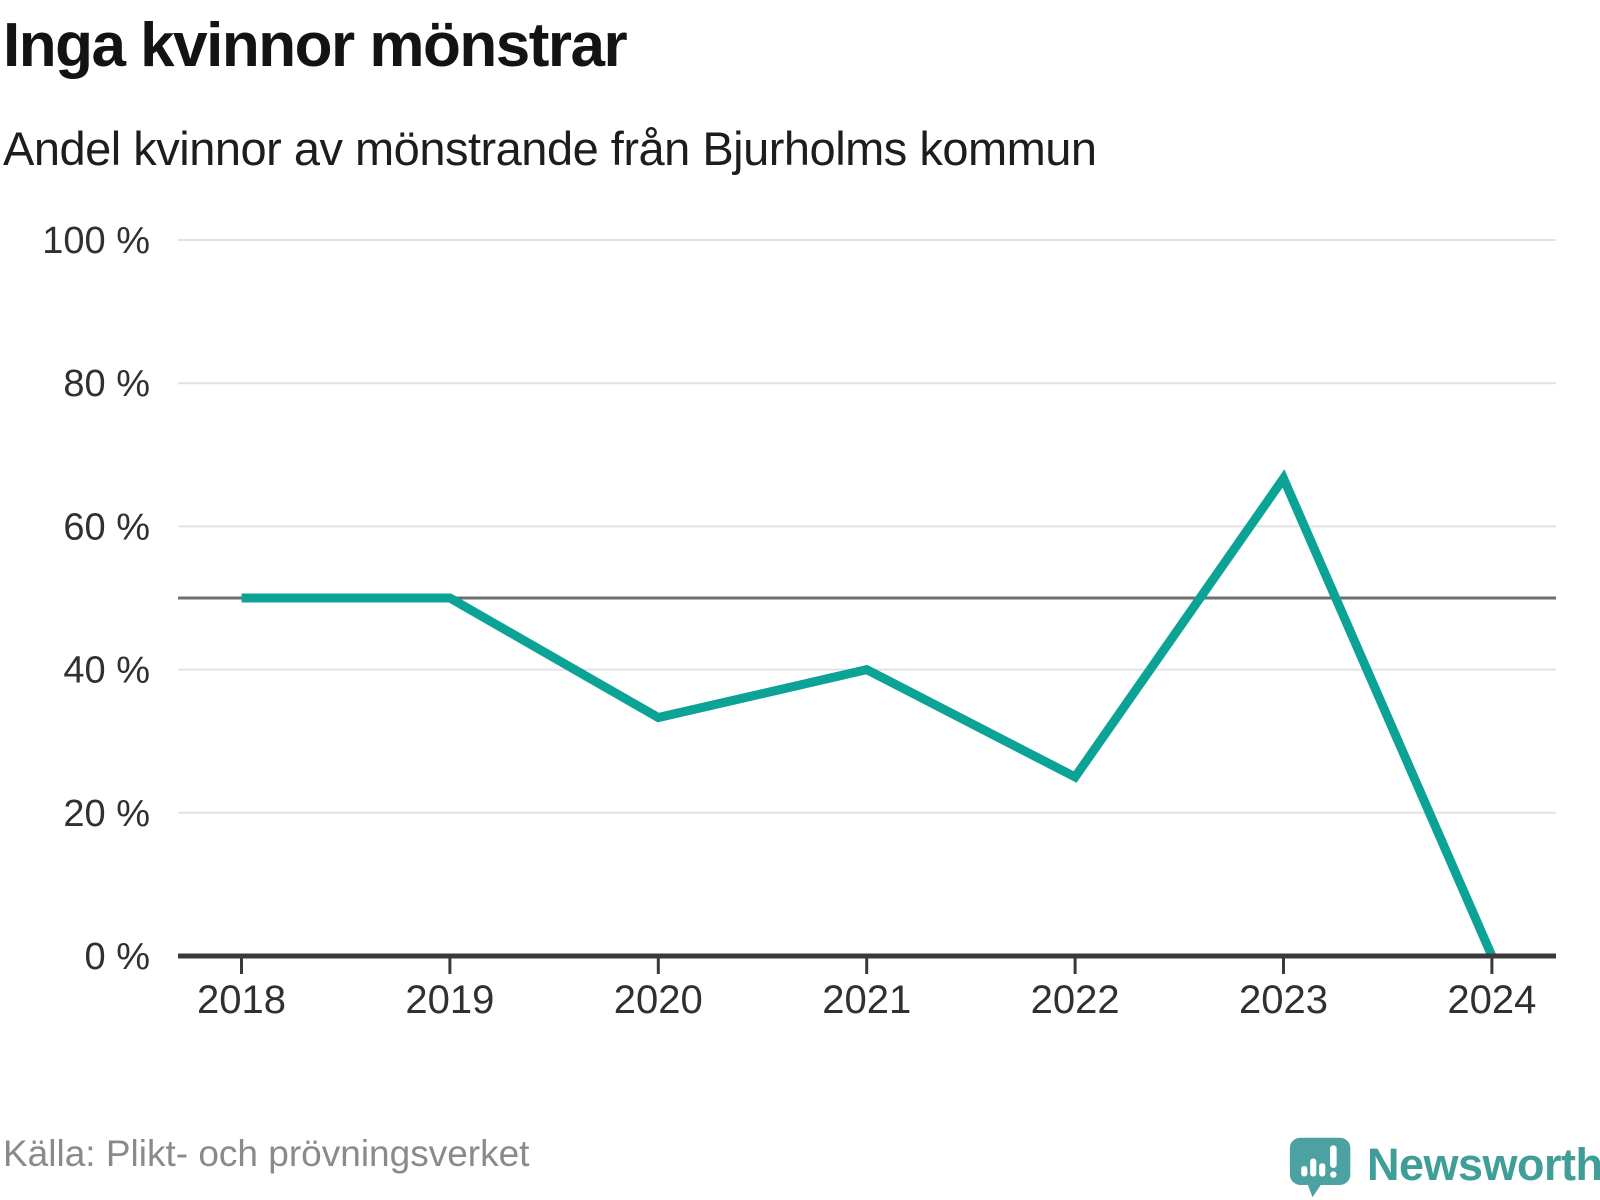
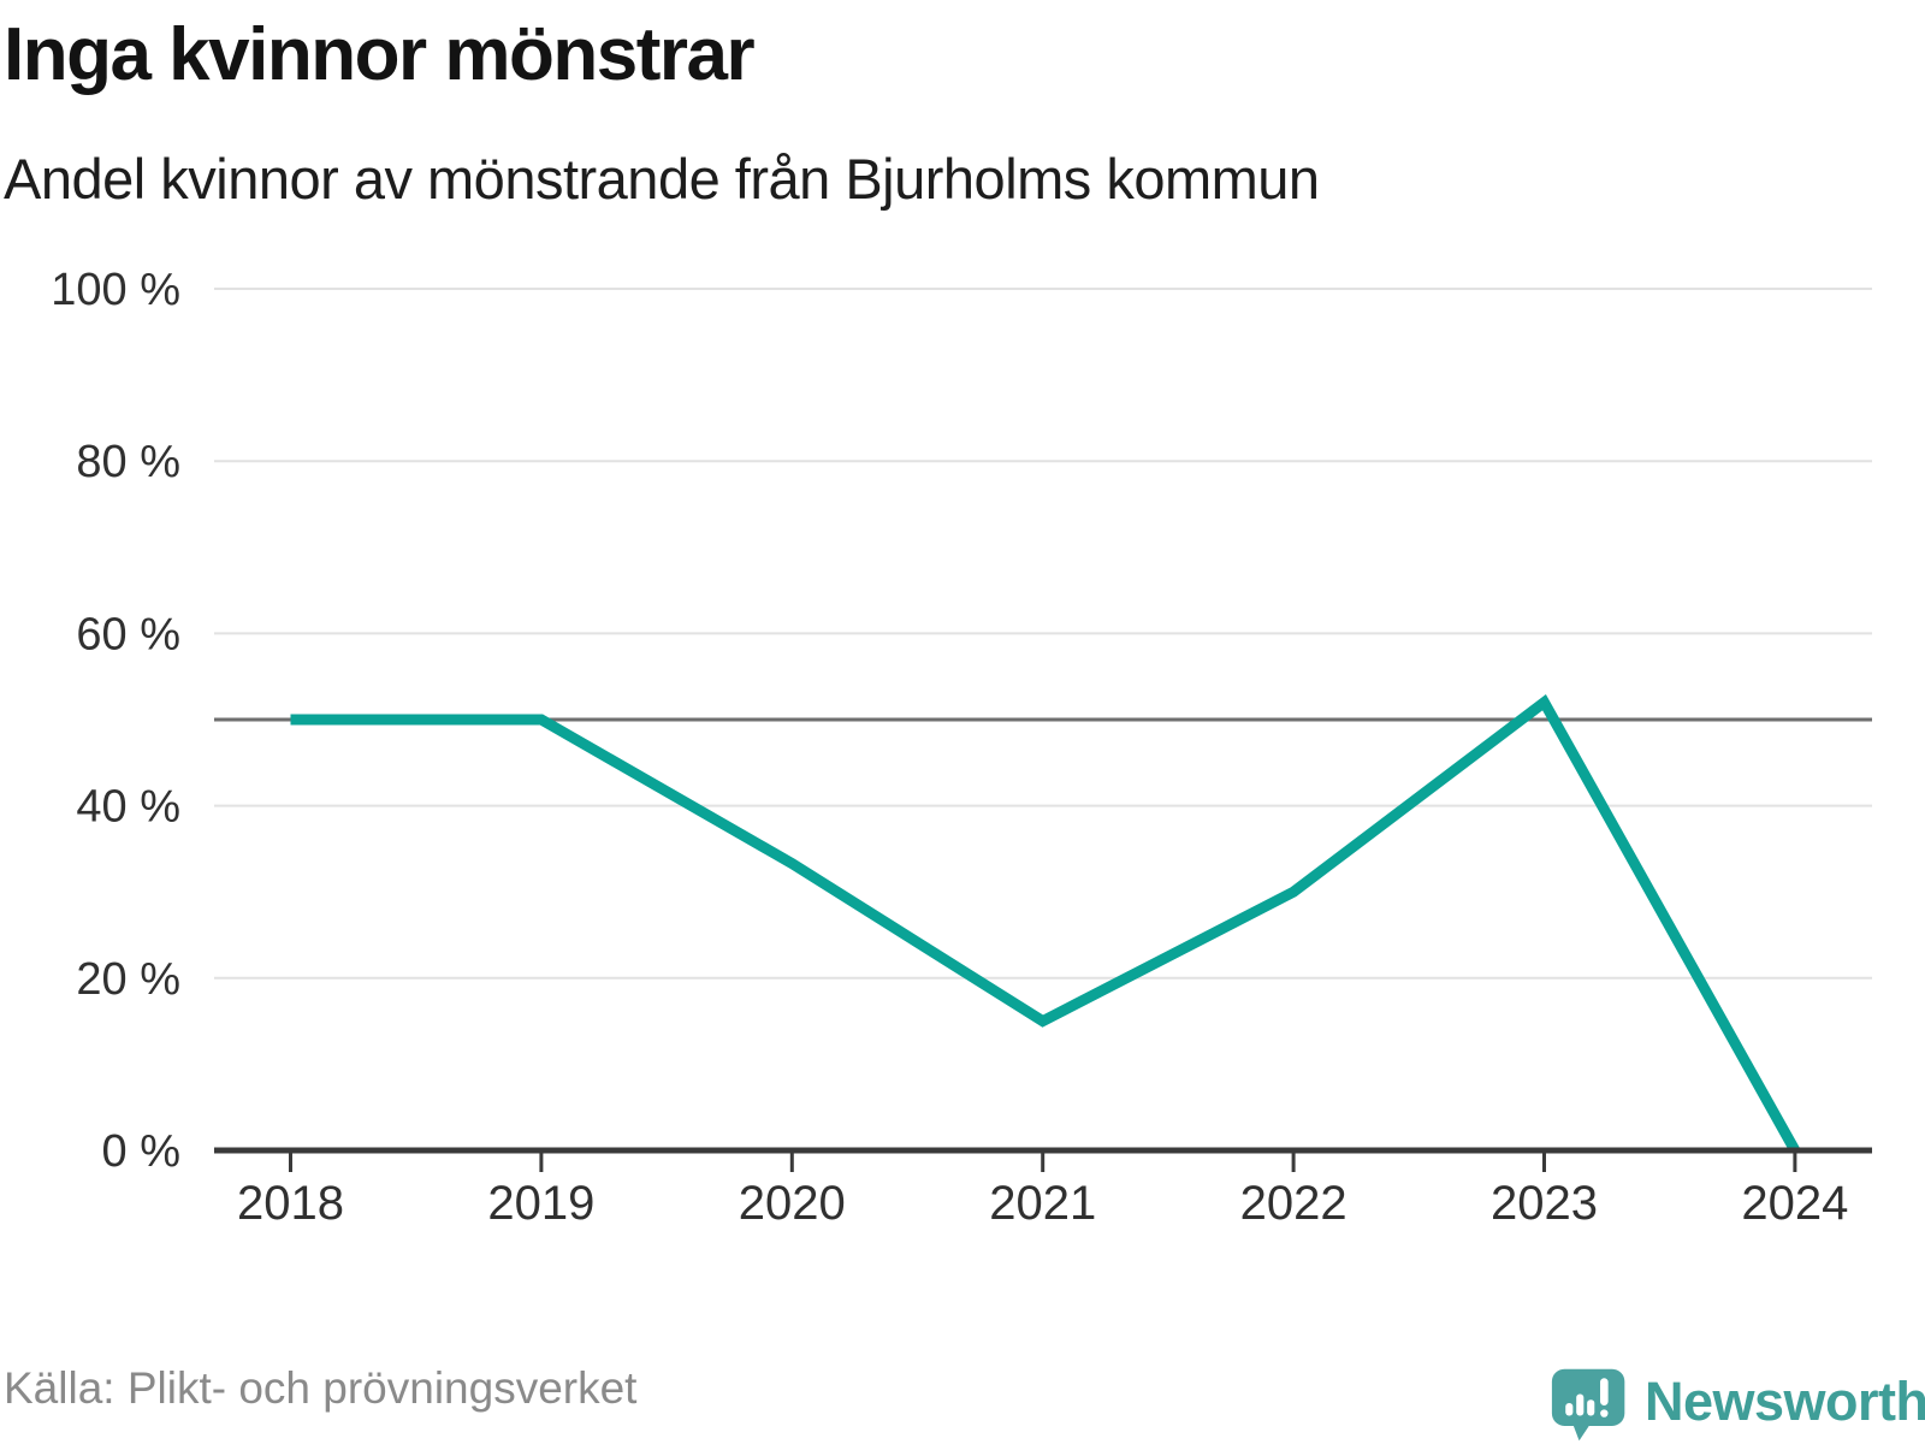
2021: 40% -> 15%
2022: 25% -> 30%
2023: 67% -> 52%
